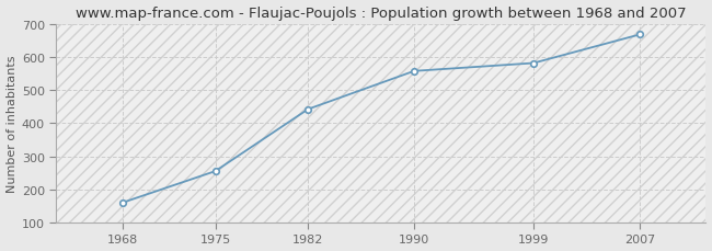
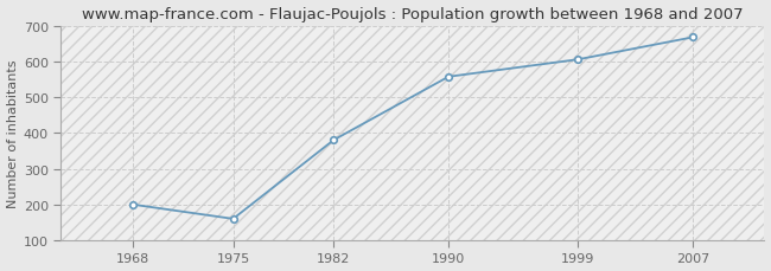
1968: 160 -> 200
1975: 255 -> 160
1982: 442 -> 380
1999: 581 -> 605
